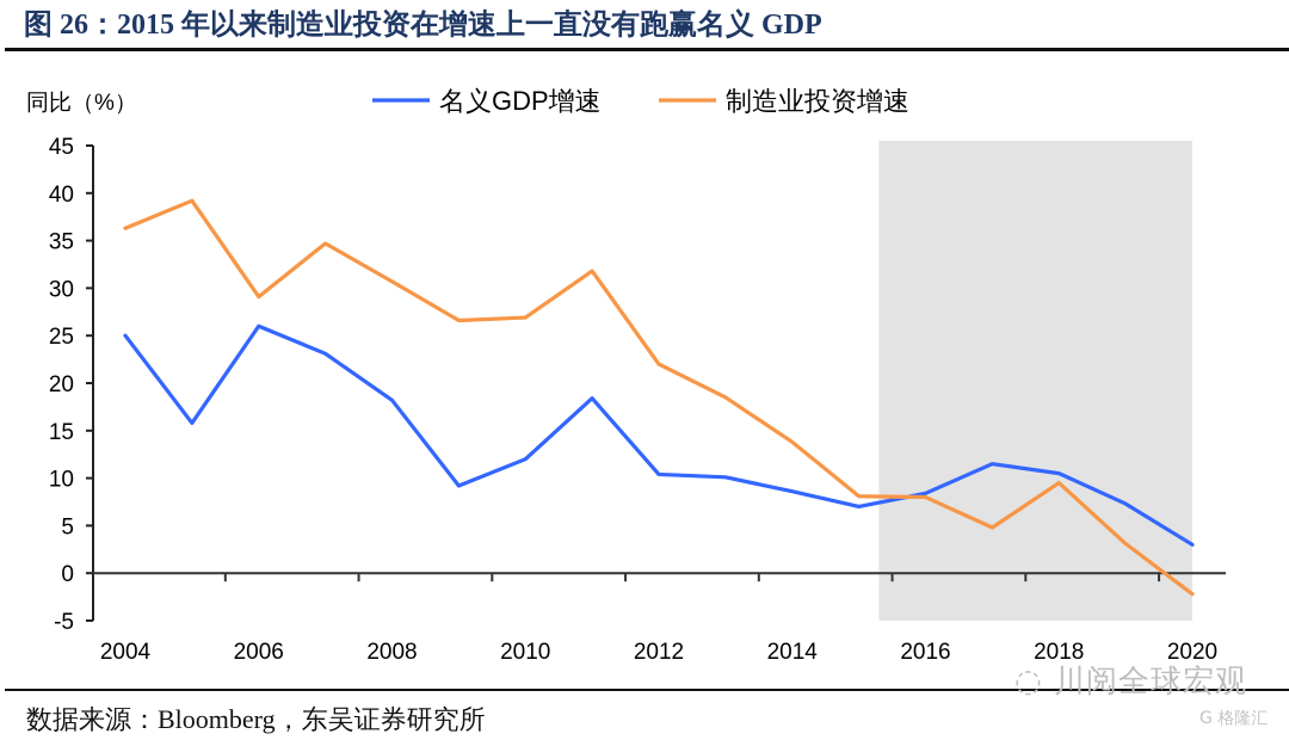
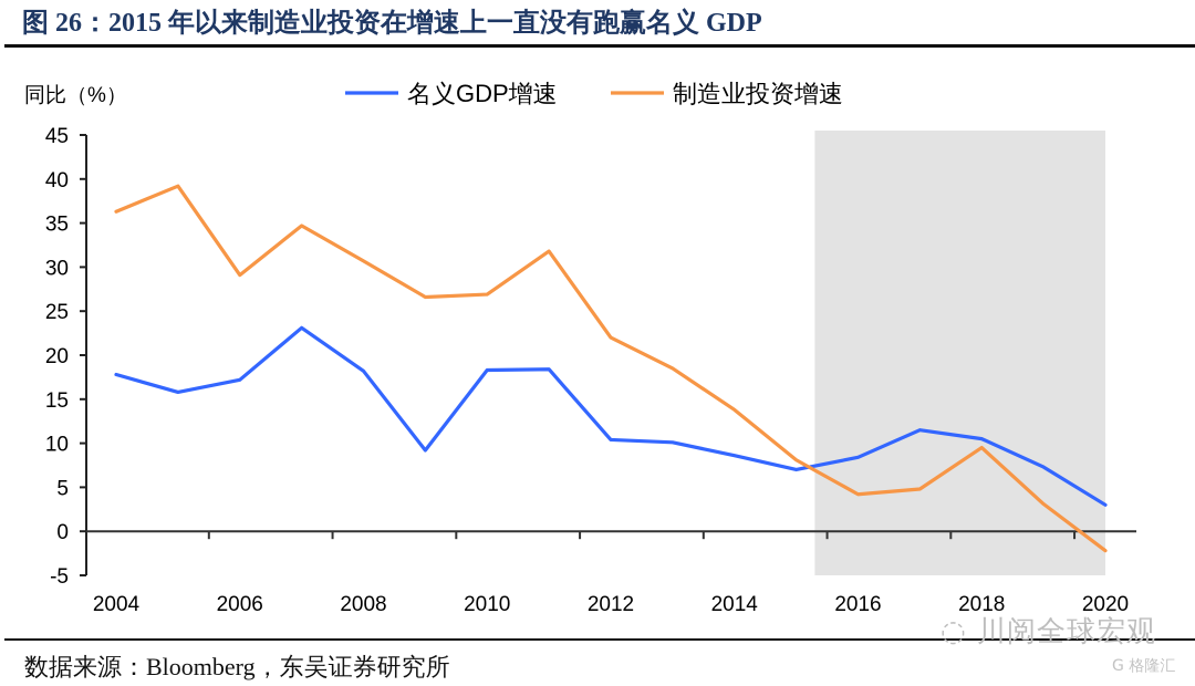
名义GDP增速/2004: 25 -> 18
名义GDP增速/2006: 26 -> 17
名义GDP增速/2010: 12 -> 18
制造业投资增速/2016: 8 -> 4
